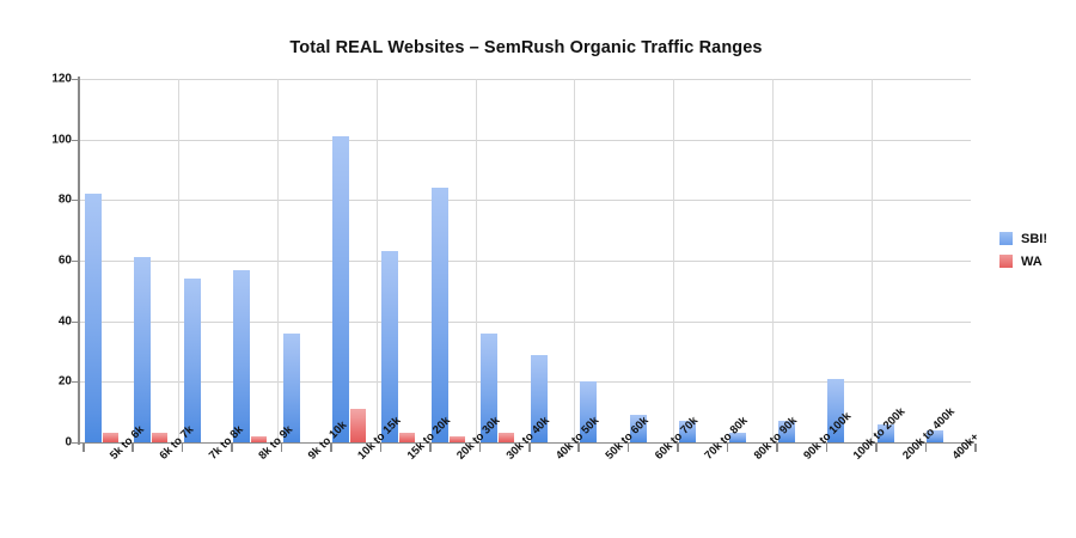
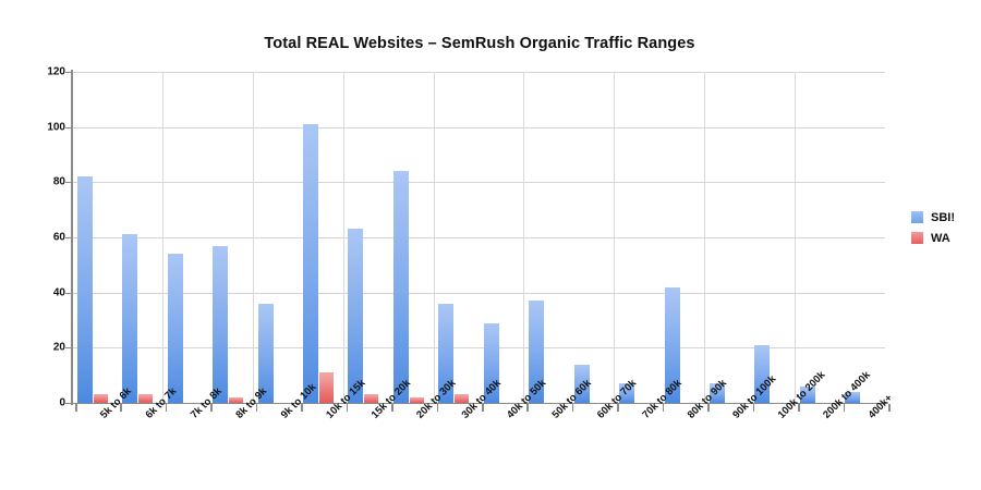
SBI!/50k to 60k: 20 -> 37
SBI!/60k to 70k: 9 -> 14
SBI!/80k to 90k: 3 -> 42
